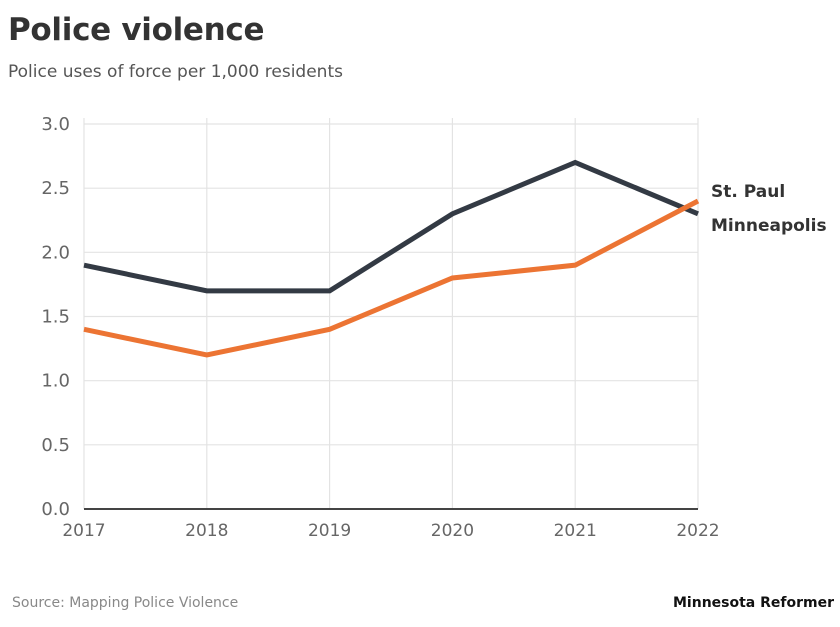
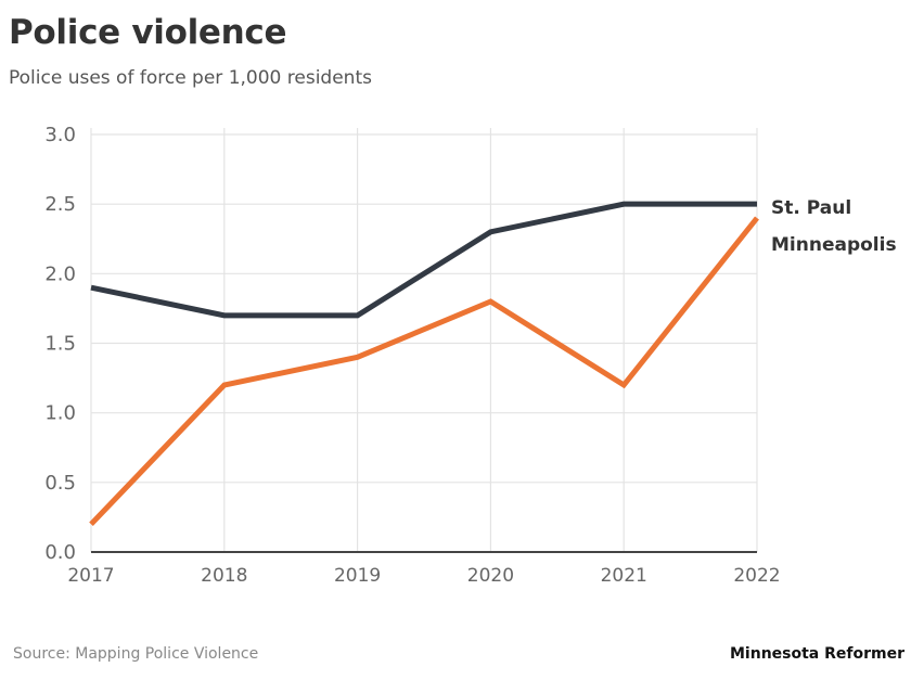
St. Paul/2017: 1.4 -> 0.2
Minneapolis/2021: 2.7 -> 2.5
St. Paul/2021: 1.9 -> 1.2
Minneapolis/2022: 2.3 -> 2.5
